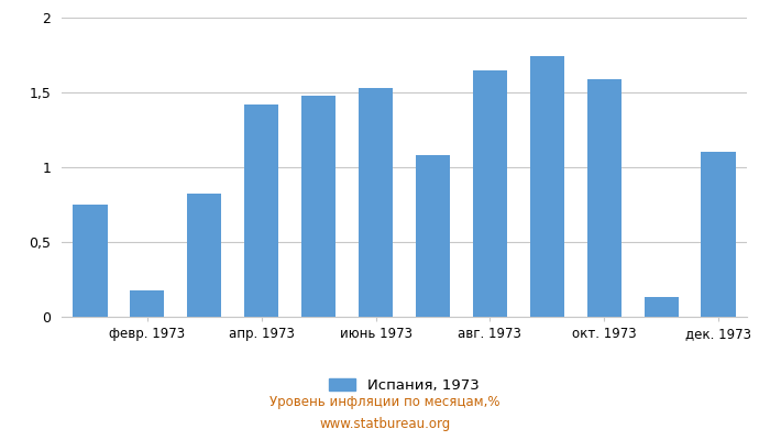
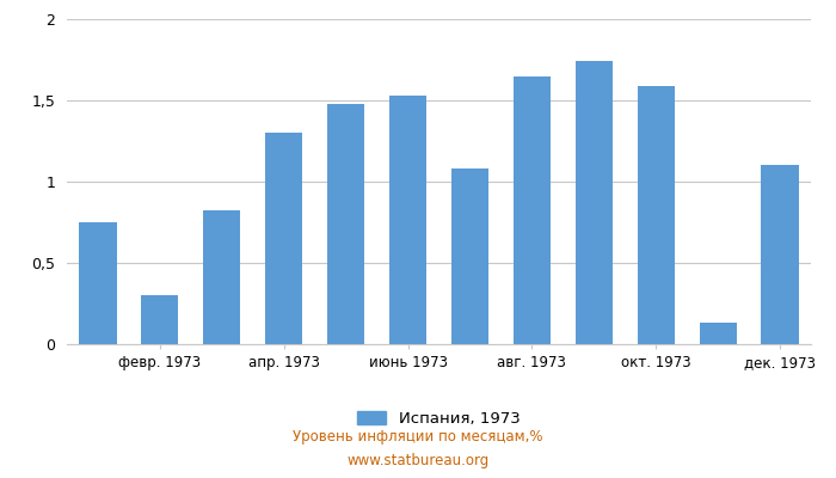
февр. 1973: 0,18 -> 0,30
апр. 1973: 1,42 -> 1,30
